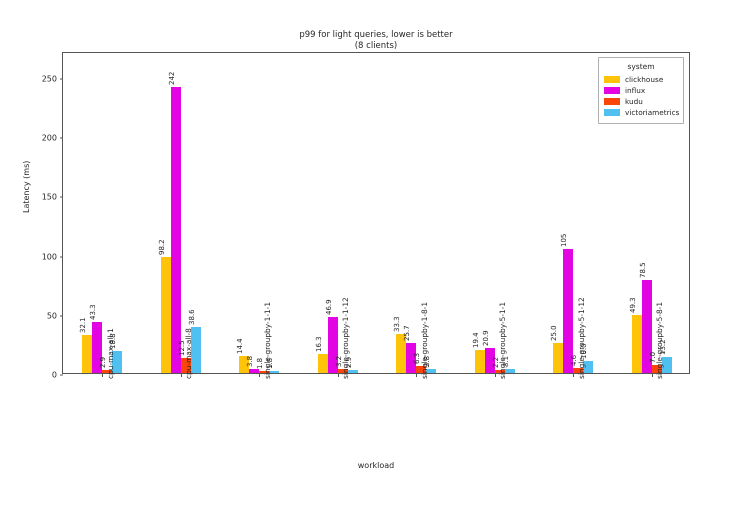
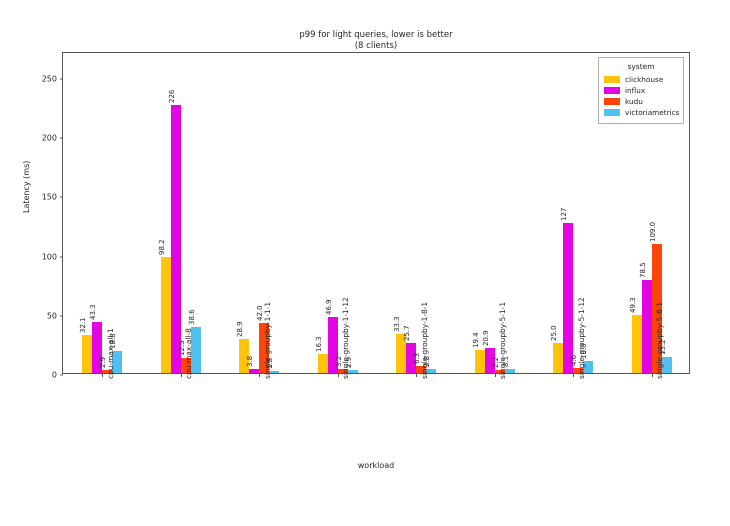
influx/cpu-max-all-8: 242 -> 226
clickhouse/single-groupby-1-1-1: 14.4 -> 28.9
kudu/single-groupby-1-1-1: 1.8 -> 42.0
influx/single-groupby-5-1-12: 105 -> 127
kudu/single-groupby-5-8-1: 7.0 -> 109.0
